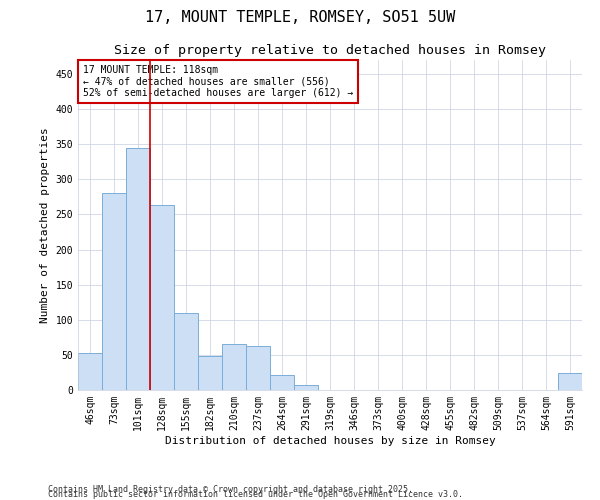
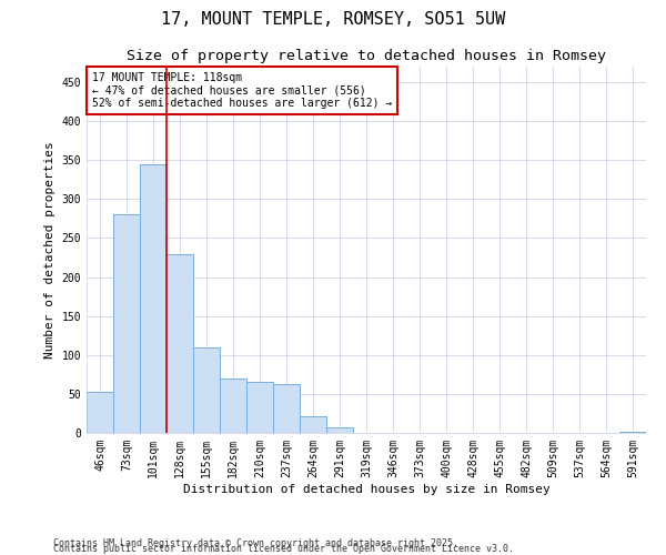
128sqm: 264 -> 230
182sqm: 48 -> 70
591sqm: 24 -> 2
